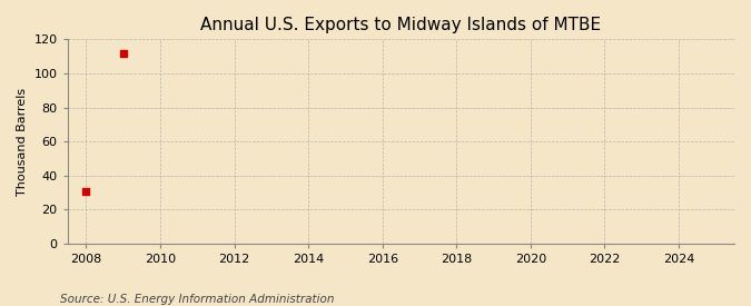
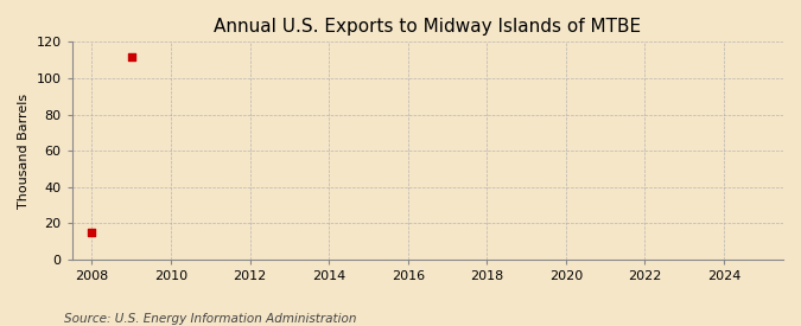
2008: 31 -> 15
